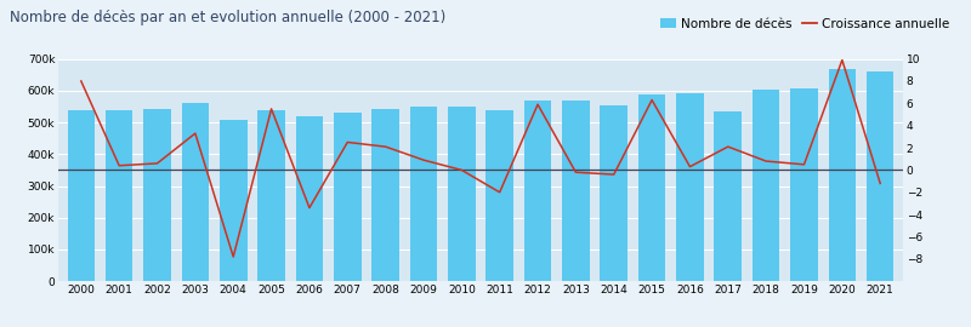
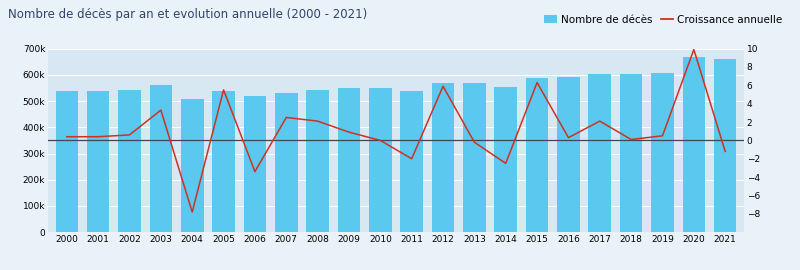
Croissance annuelle/2000: 8.0 -> 0.4
Croissance annuelle/2014: -0.4 -> -2.5
Nombre de décès/2017: 535k -> 603k
Croissance annuelle/2018: 0.8 -> 0.1
